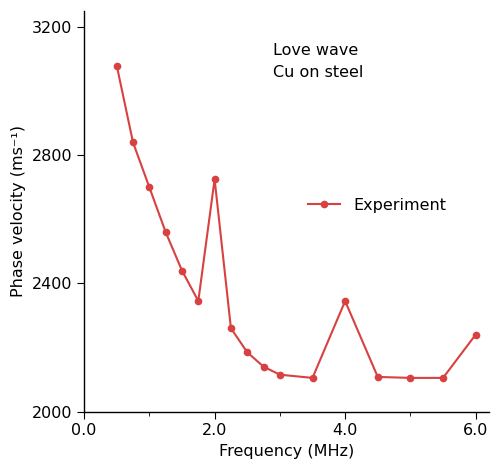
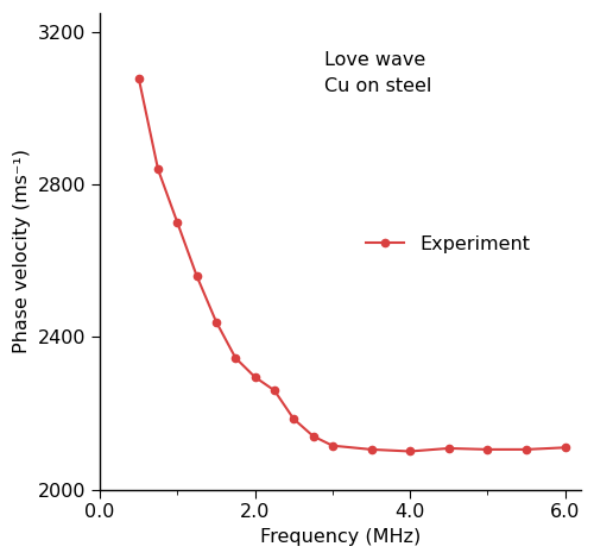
2.0: 2725 -> 2295
4.0: 2345 -> 2100
6.0: 2240 -> 2110
